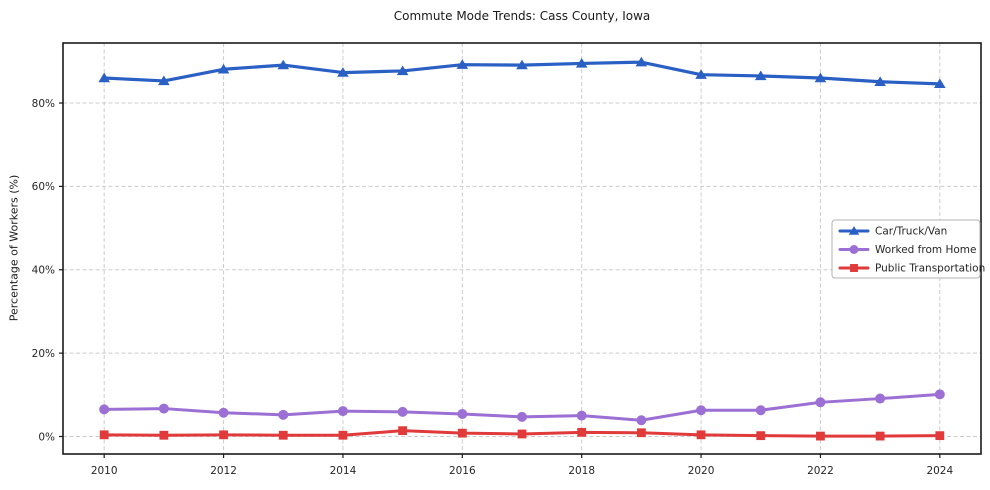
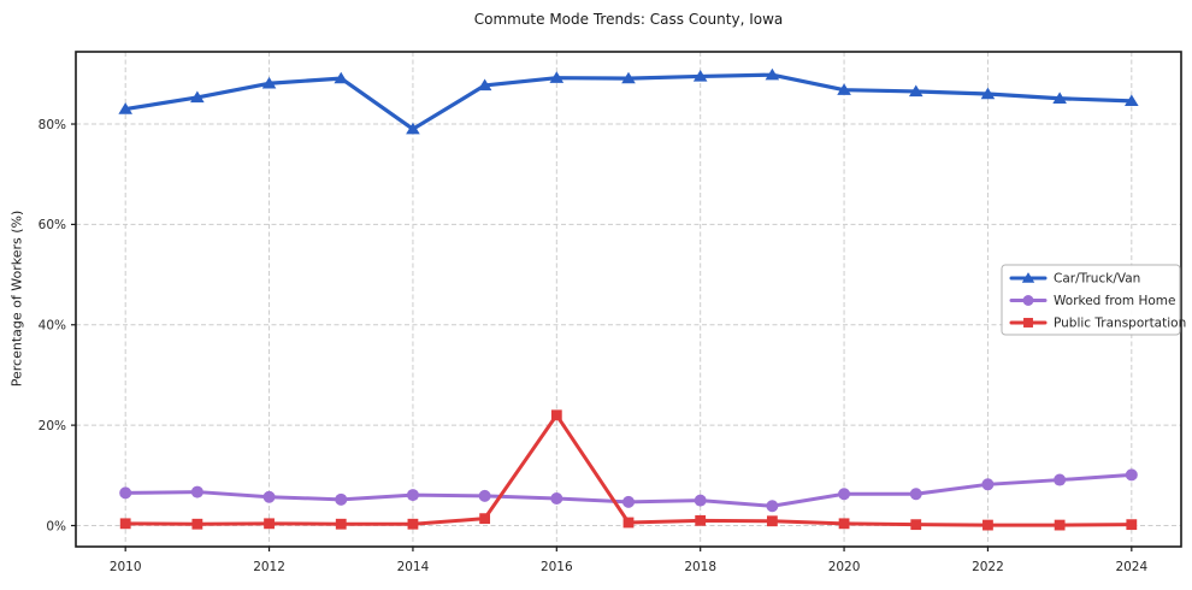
Car/Truck/Van/2010: 86% -> 83%
Car/Truck/Van/2014: 87% -> 79%
Public Transportation/2016: 1% -> 22%
